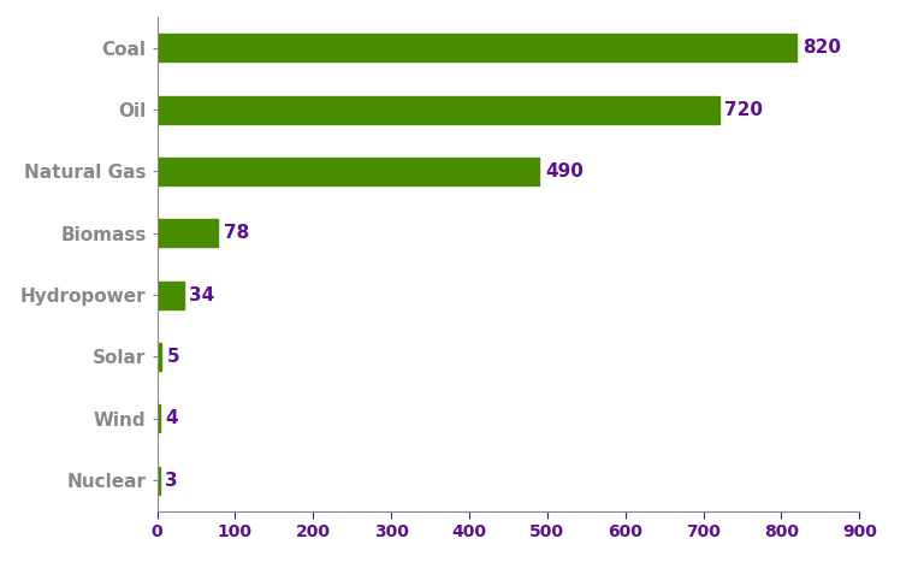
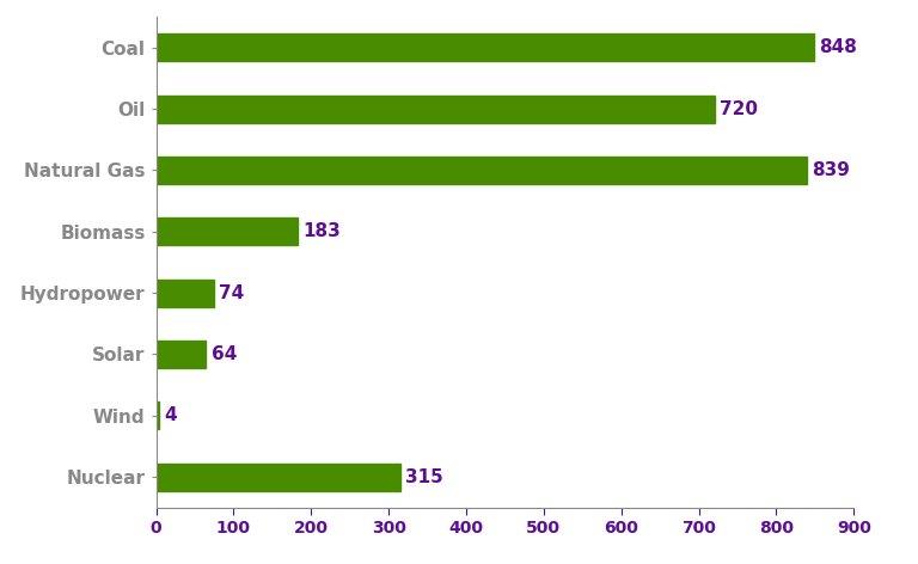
Coal: 820 -> 848
Natural Gas: 490 -> 839
Biomass: 78 -> 183
Hydropower: 34 -> 74
Solar: 5 -> 64
Nuclear: 3 -> 315
